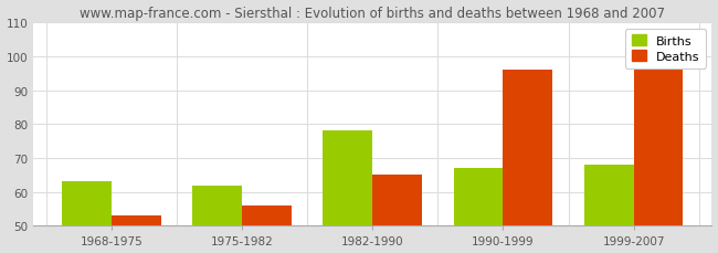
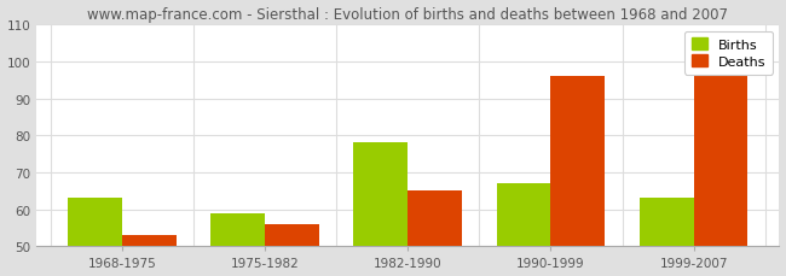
Births/1975-1982: 62 -> 59
Births/1999-2007: 68 -> 63
